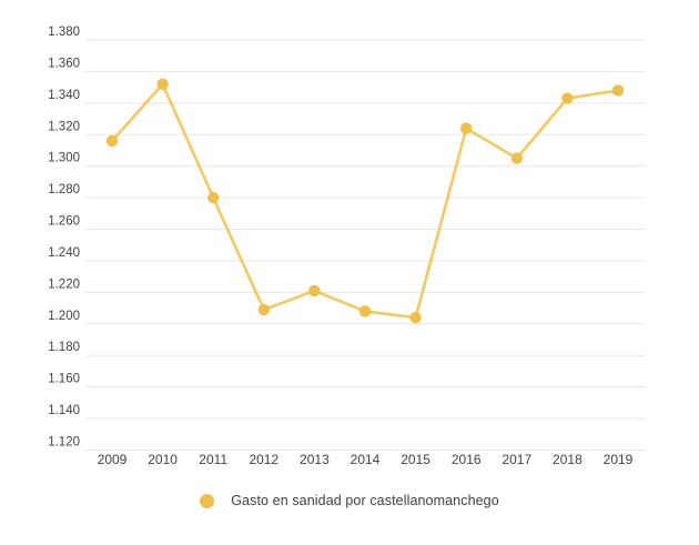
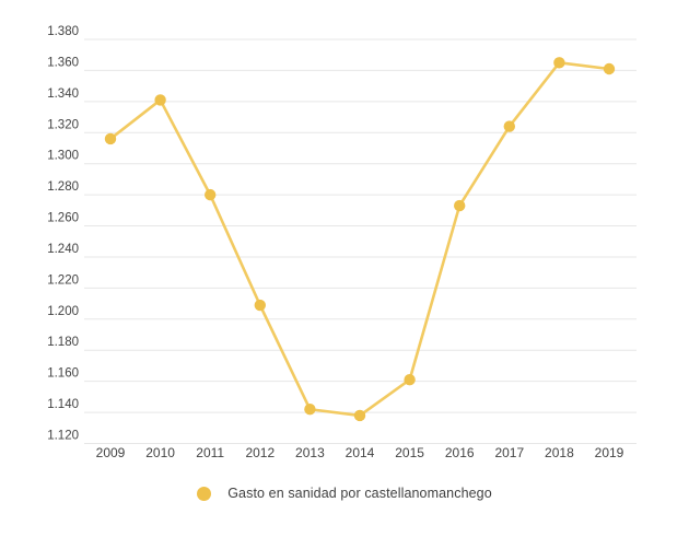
2010: 1352 -> 1341
2013: 1221 -> 1142
2014: 1208 -> 1138
2015: 1204 -> 1161
2016: 1324 -> 1273
2017: 1305 -> 1324
2018: 1343 -> 1365
2019: 1348 -> 1361
